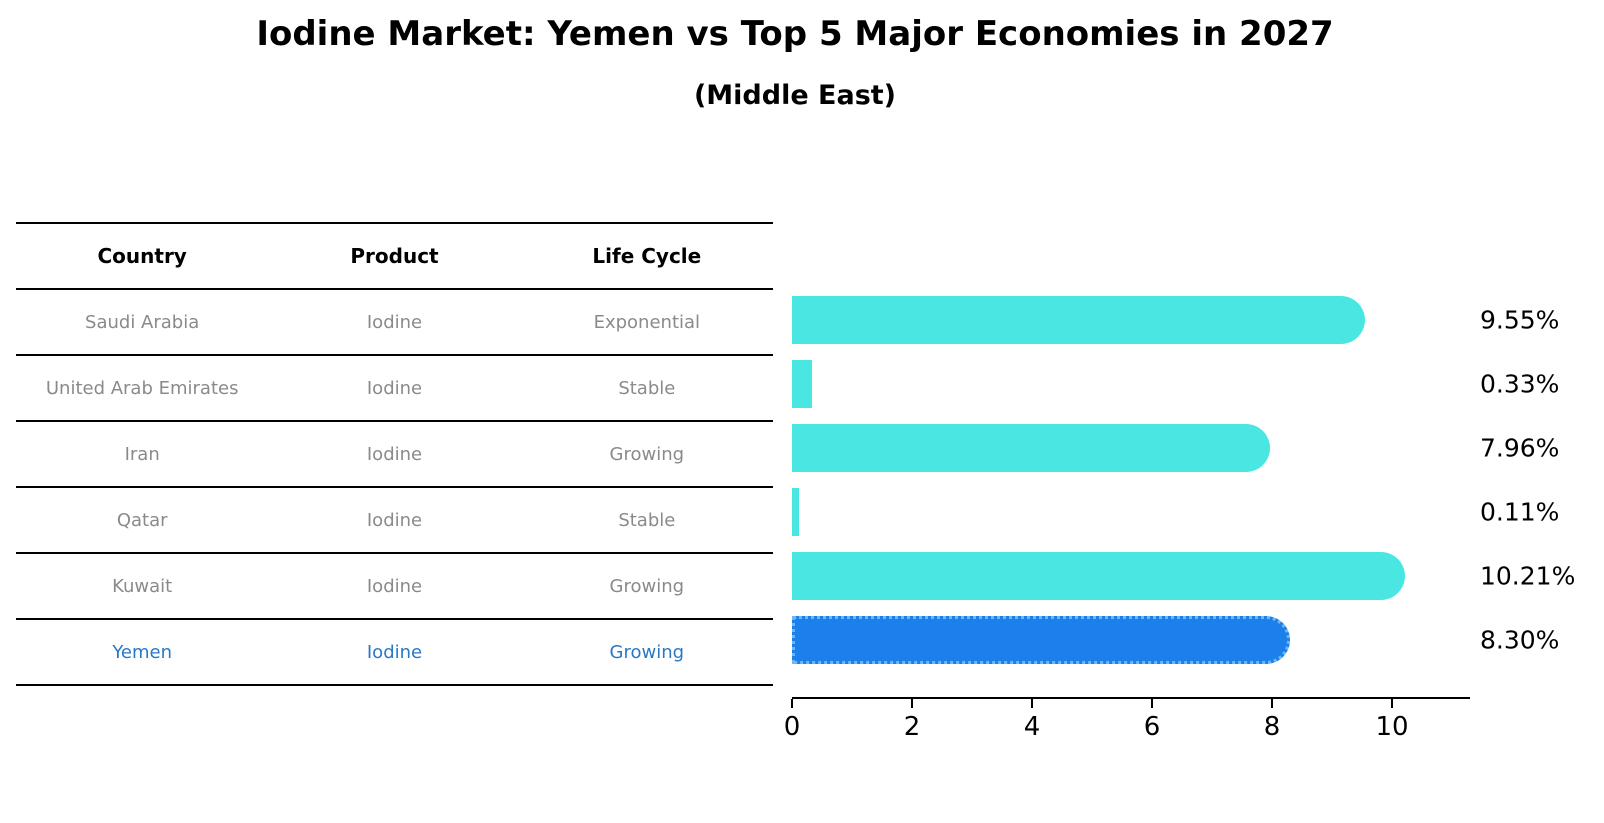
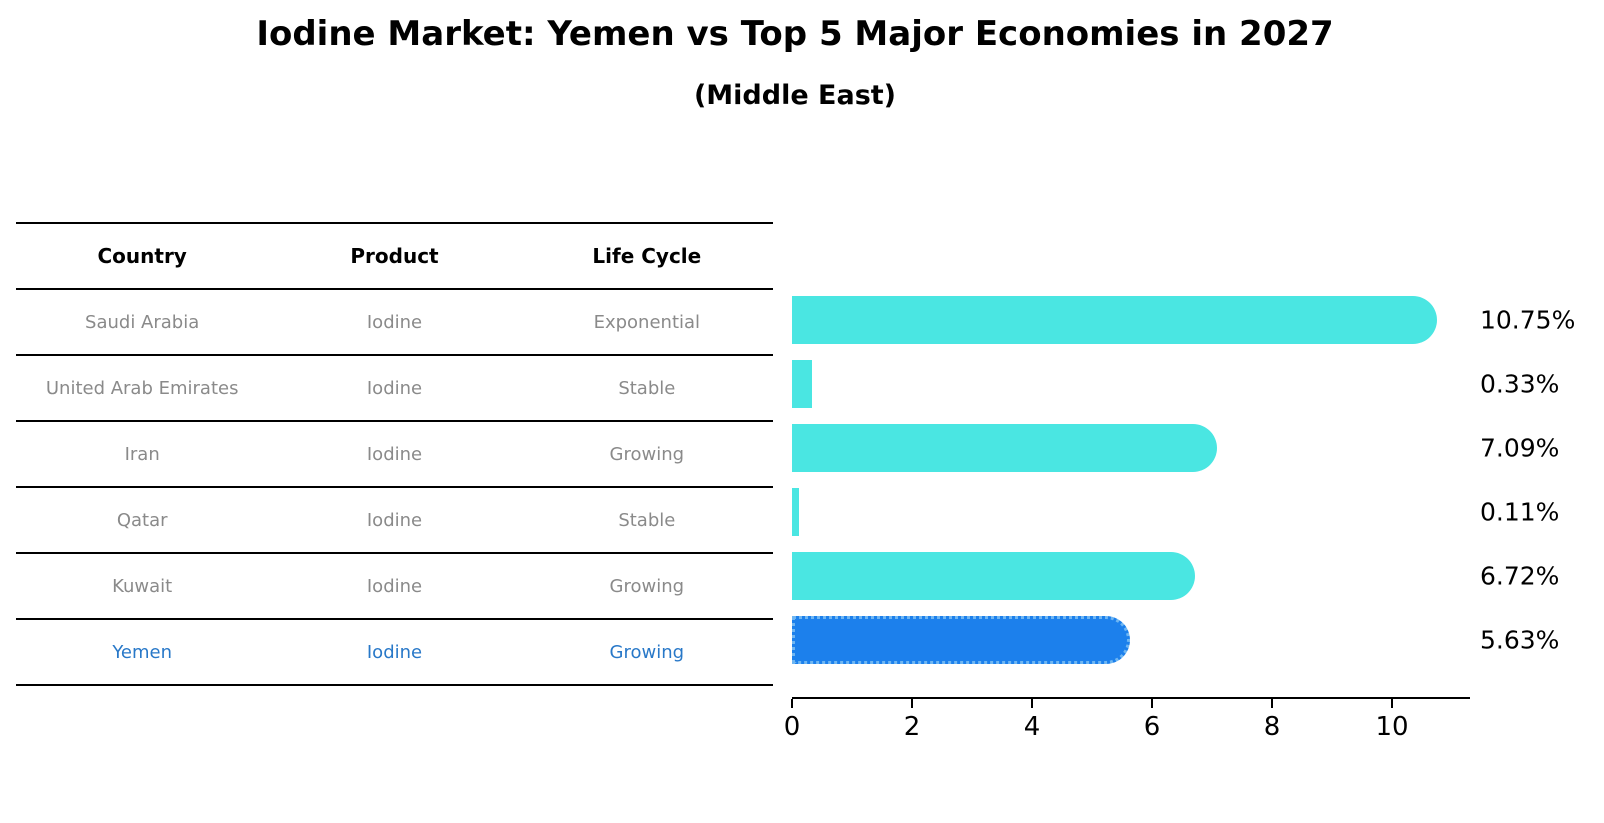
Saudi Arabia: 9.55% -> 10.75%
Iran: 7.96% -> 7.09%
Kuwait: 10.21% -> 6.72%
Yemen: 8.30% -> 5.63%
